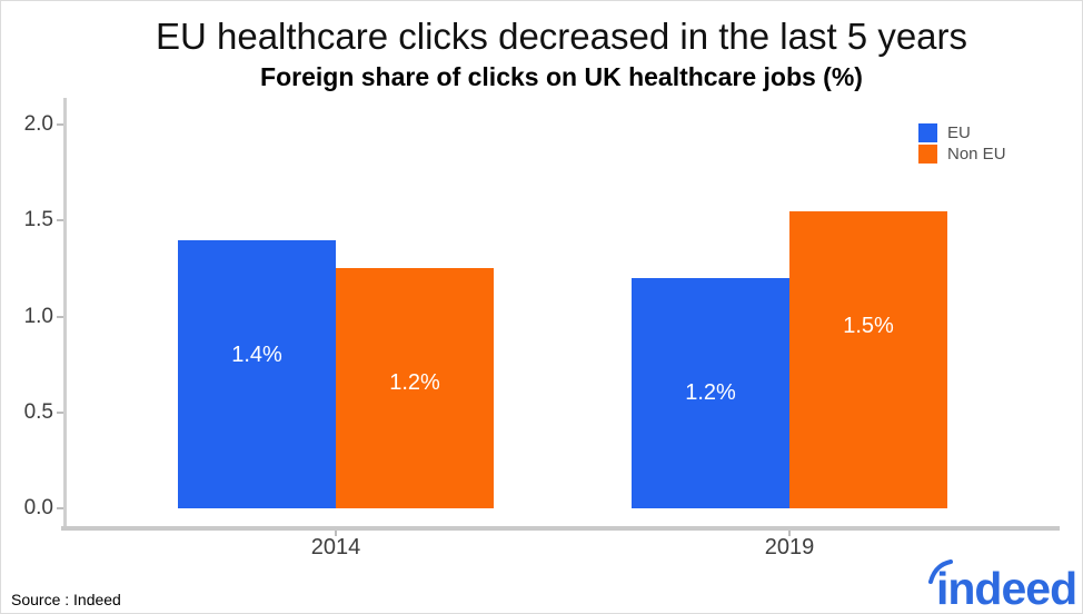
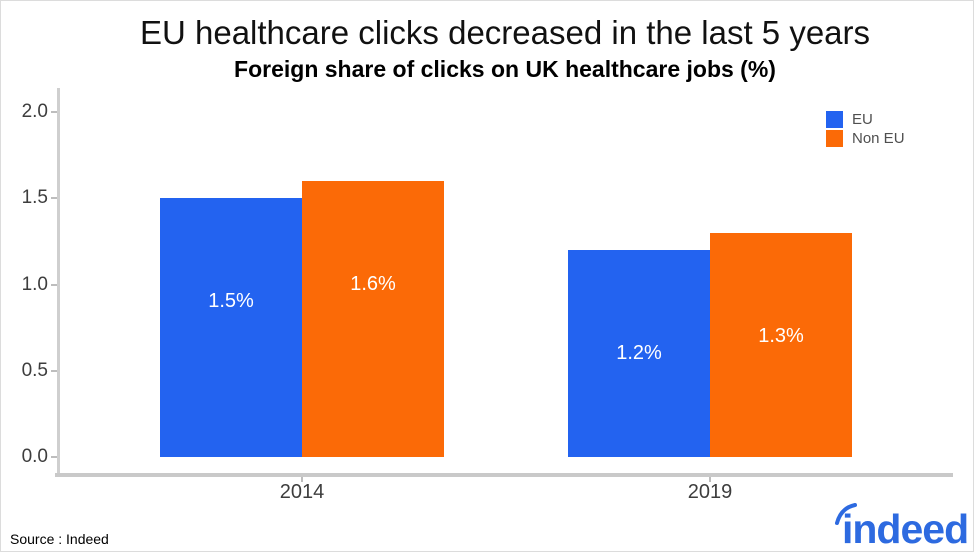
EU/2014: 1.4% -> 1.5%
Non EU/2014: 1.2% -> 1.6%
Non EU/2019: 1.5% -> 1.3%
